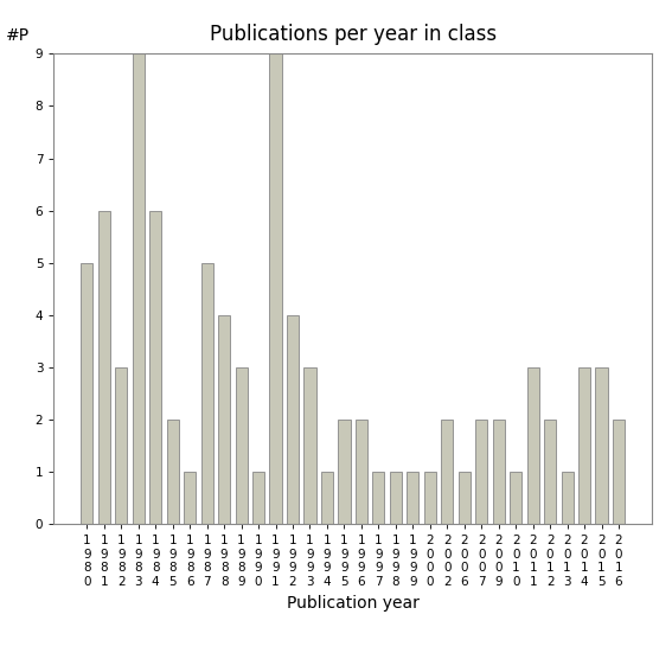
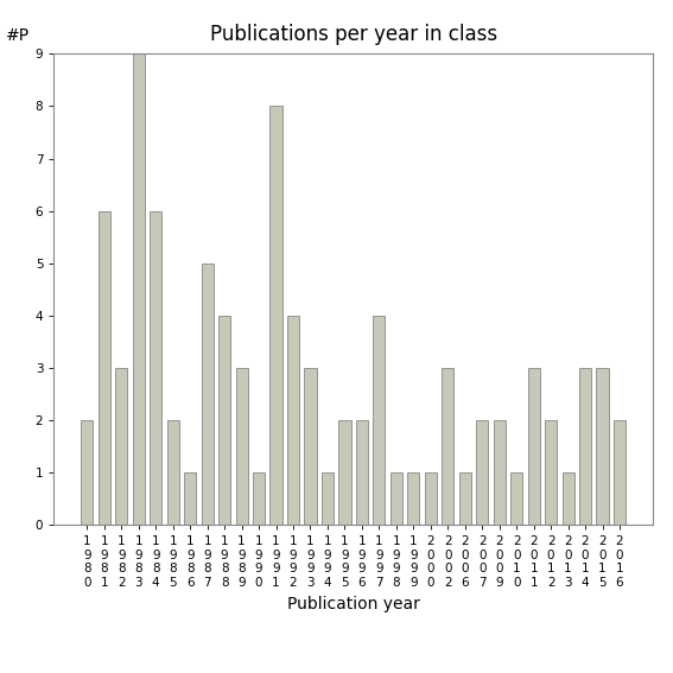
1 9 8 0: 5 -> 2
1 9 9 1: 9 -> 8
1 9 9 7: 1 -> 4
2 0 0 2: 2 -> 3
